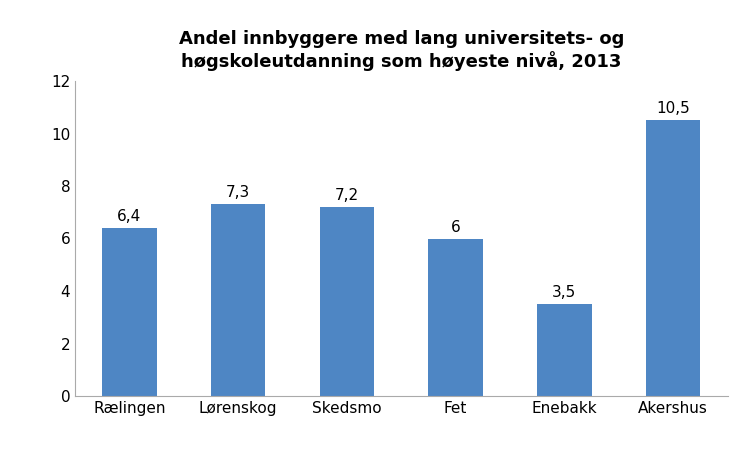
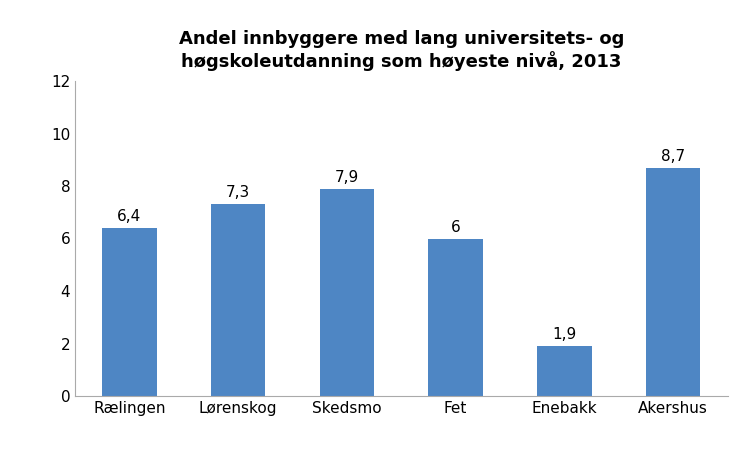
Skedsmo: 7,2 -> 7,9
Enebakk: 3,5 -> 1,9
Akershus: 10,5 -> 8,7
